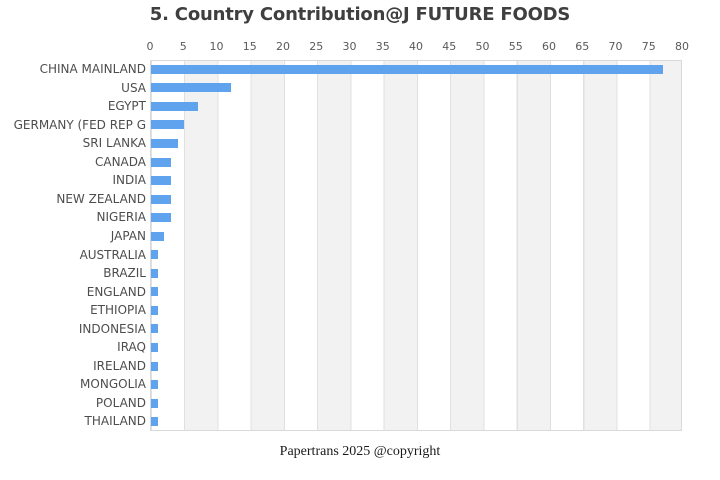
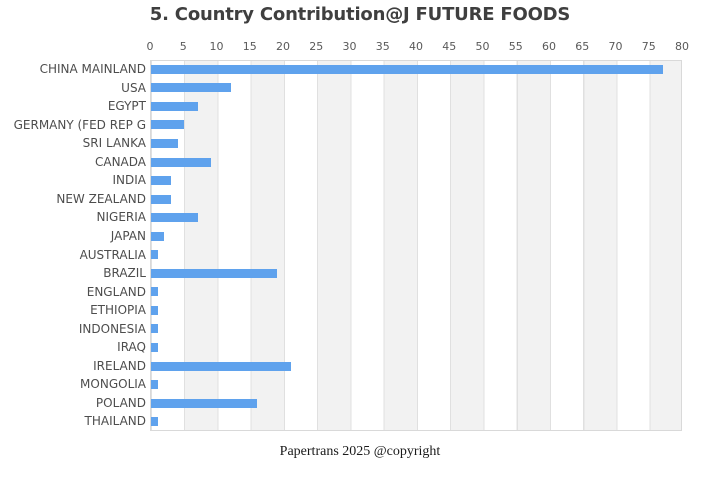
CANADA: 3 -> 9
NIGERIA: 3 -> 7
BRAZIL: 1 -> 19
IRELAND: 1 -> 21
POLAND: 1 -> 16
